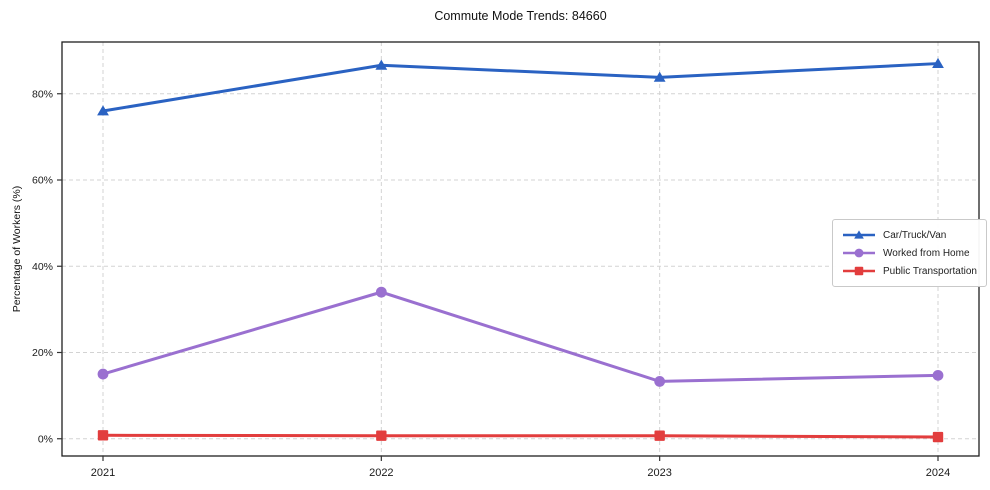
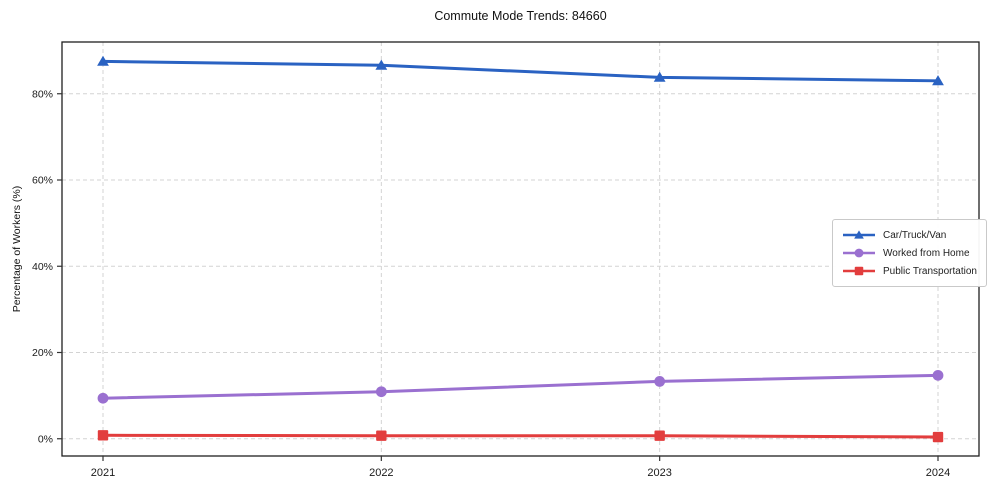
Car/Truck/Van/2021: 76% -> 88%
Worked from Home/2021: 15% -> 9%
Worked from Home/2022: 34% -> 11%
Car/Truck/Van/2024: 87% -> 83%
